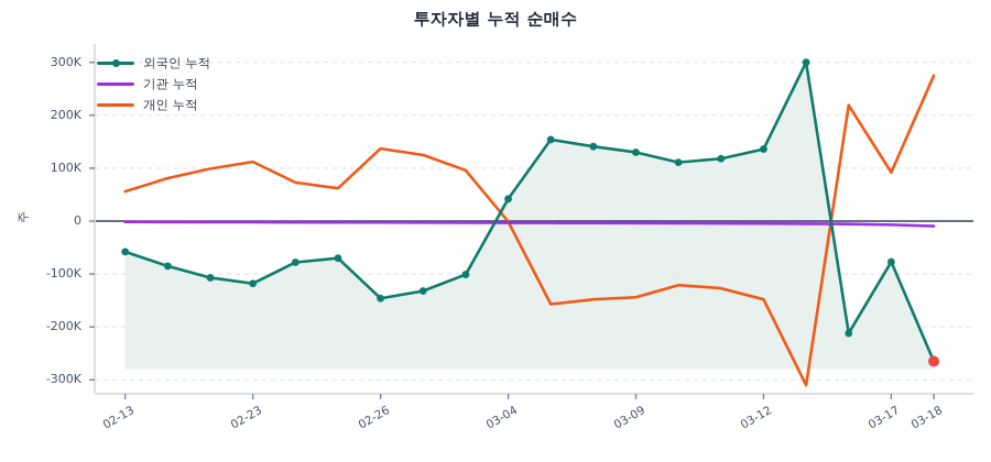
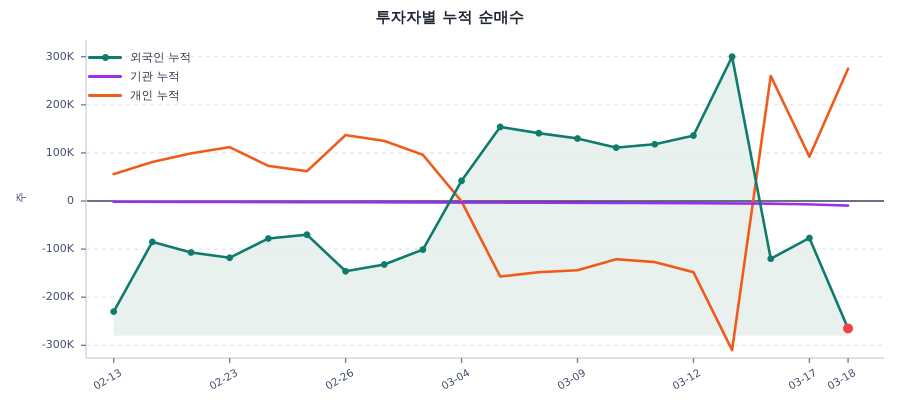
외국인 누적/02-13: -60K -> -230K
외국인 누적/03-09: -210K -> -120K
개인 누적/03-09: 220K -> 260K
